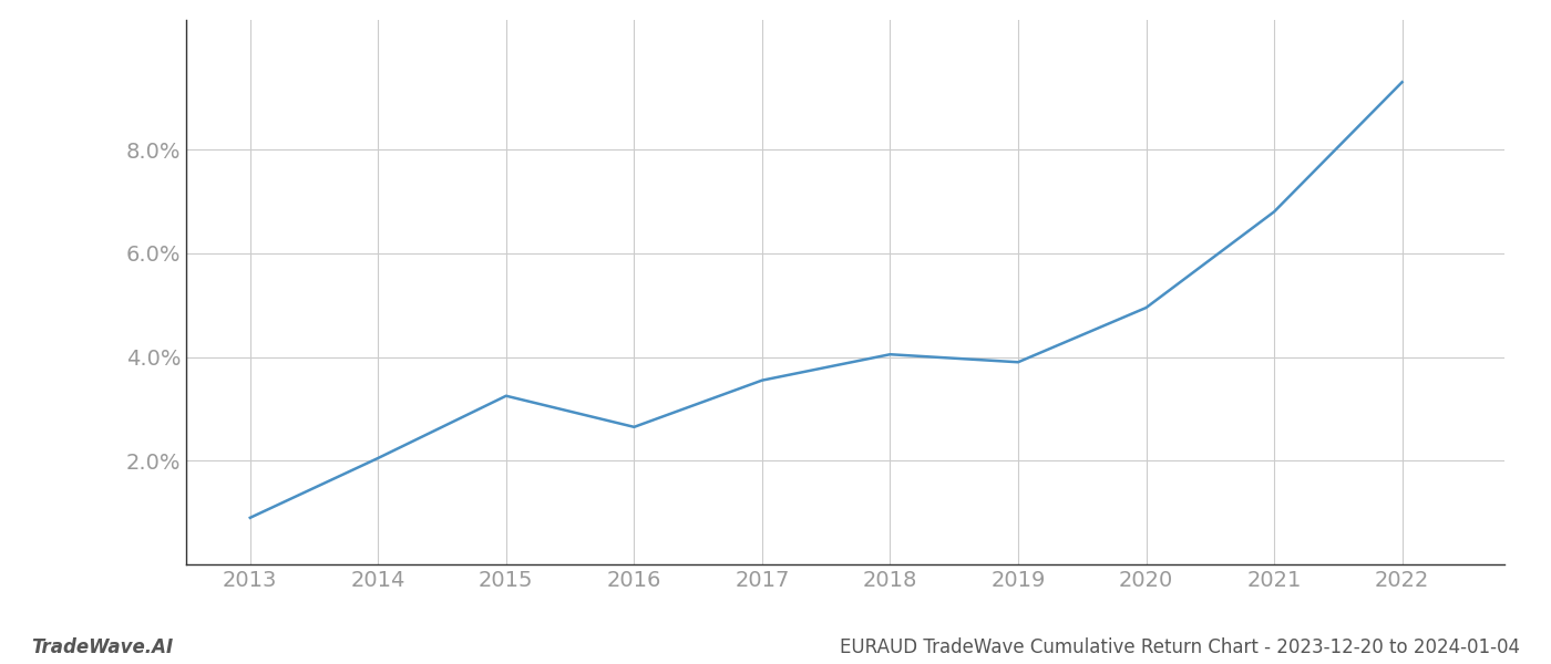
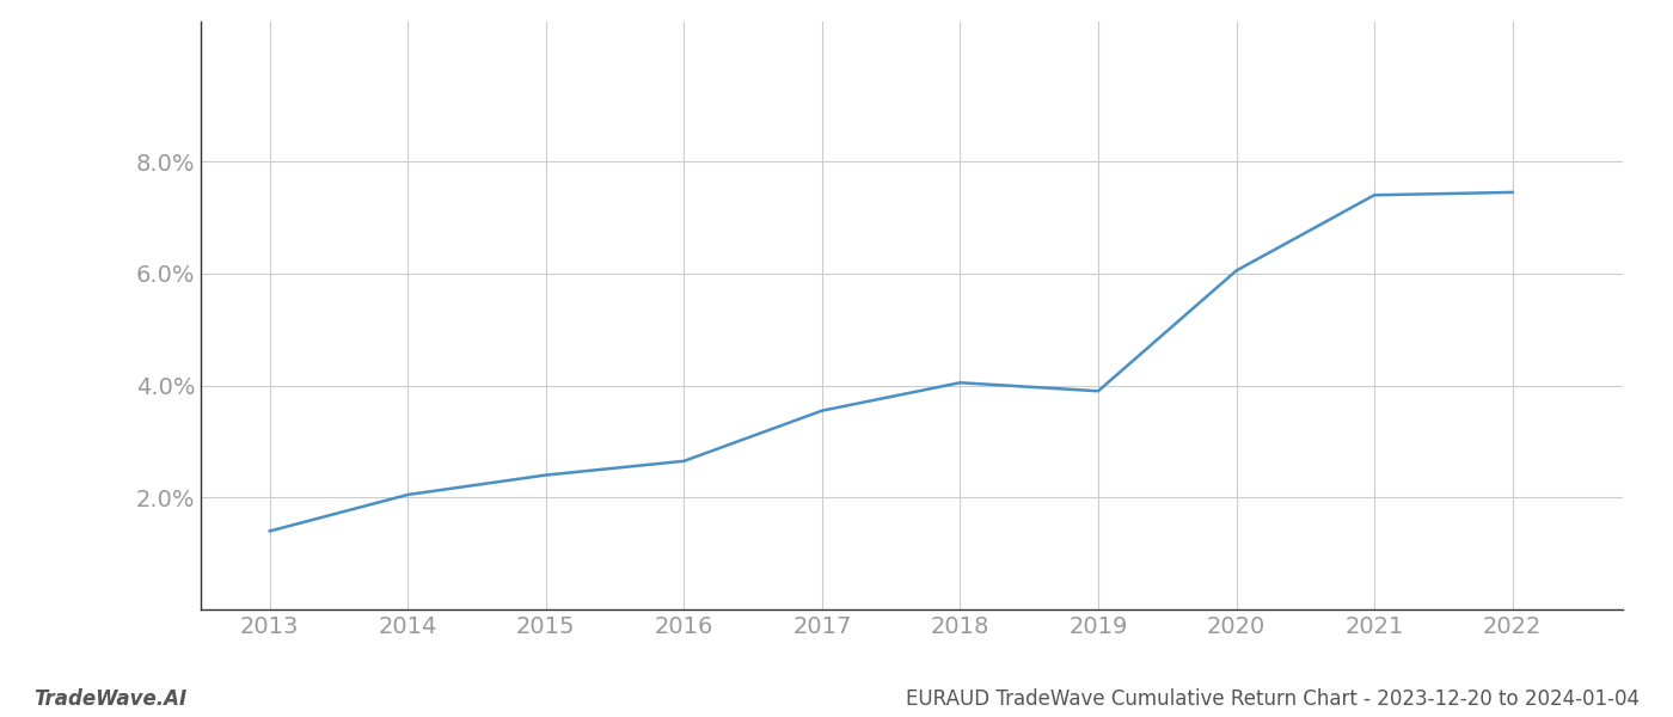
2013: 0.90% -> 1.40%
2015: 3.25% -> 2.40%
2020: 4.95% -> 6.05%
2021: 6.80% -> 7.40%
2022: 9.30% -> 7.45%
